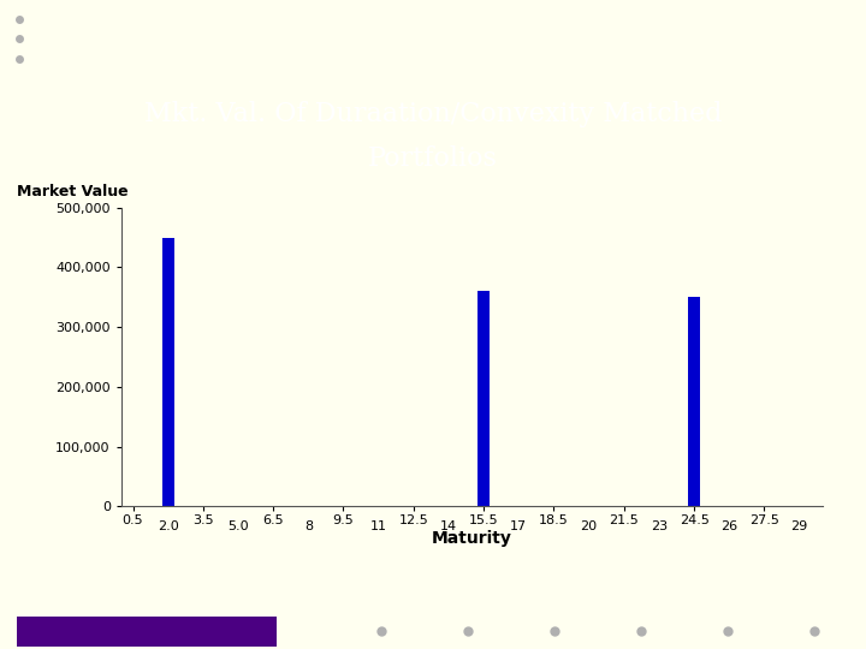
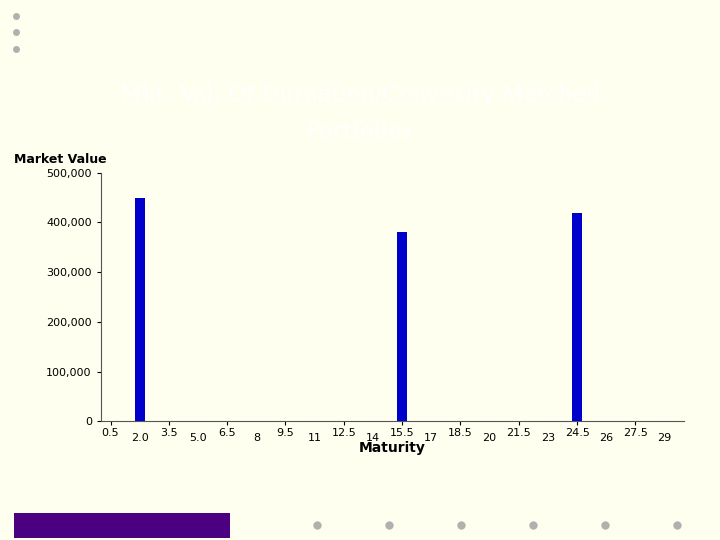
15.5: 360,000 -> 380,000
24.5: 350,000 -> 420,000
